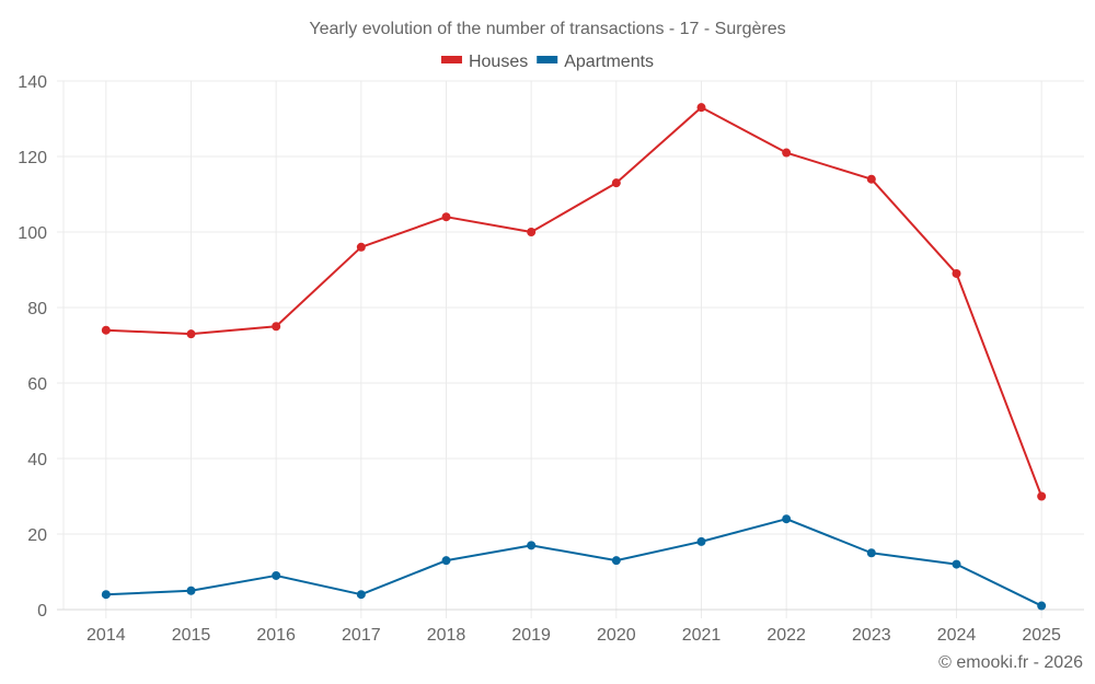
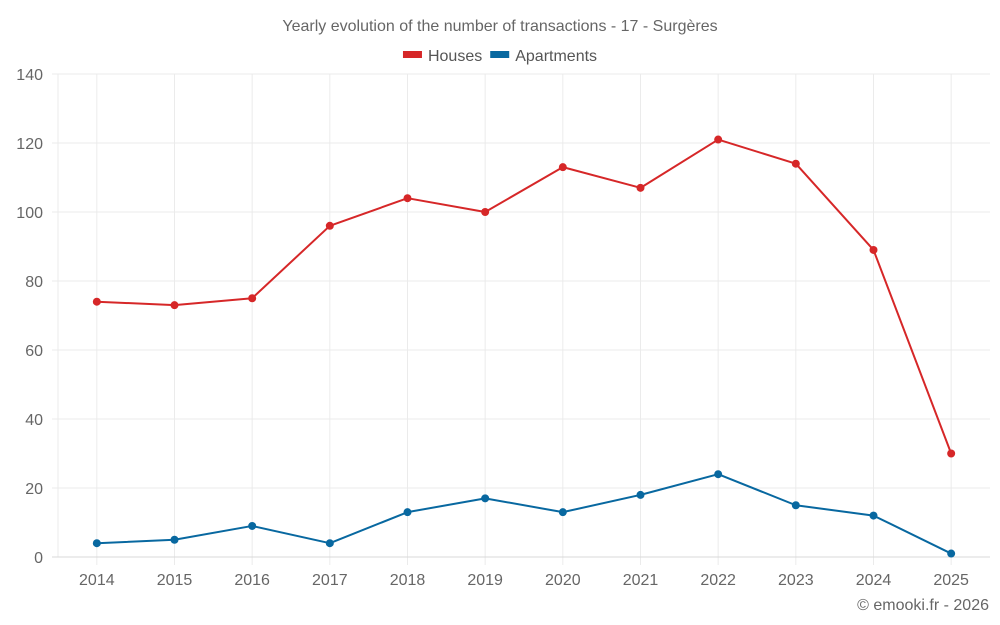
Houses/2021: 133 -> 107
